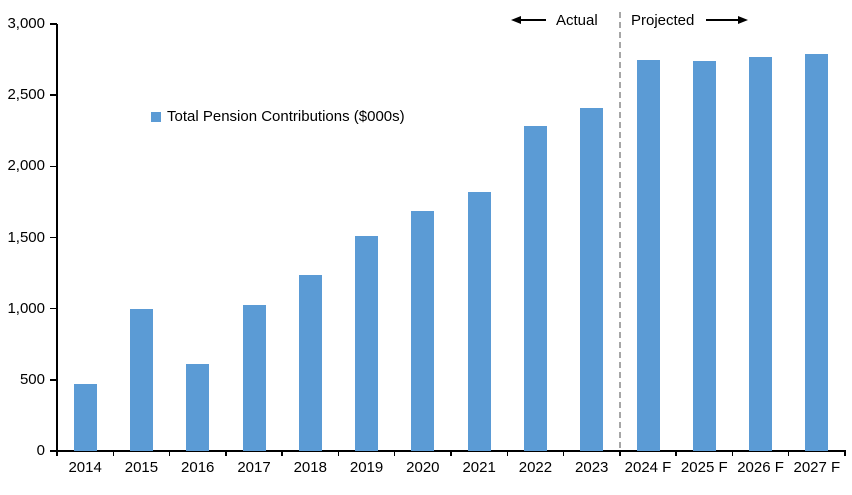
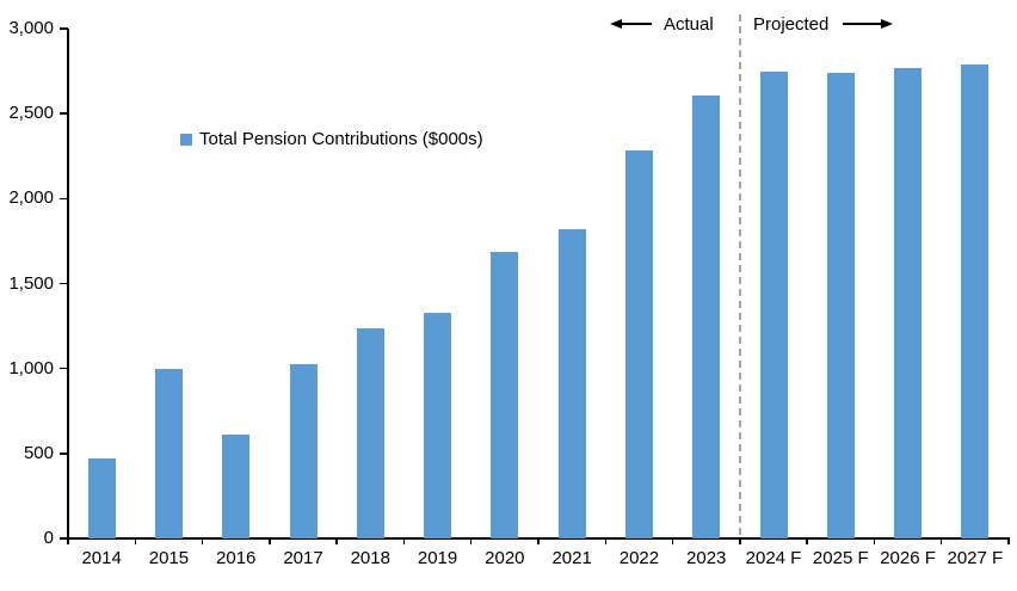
2019: 1510 -> 1320
2023: 2410 -> 2610
